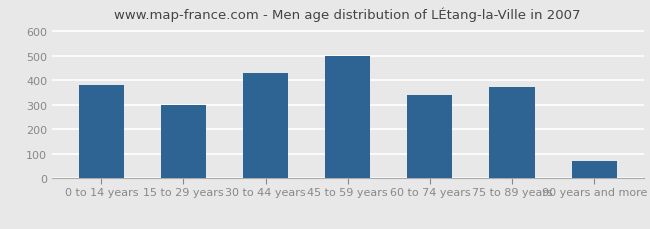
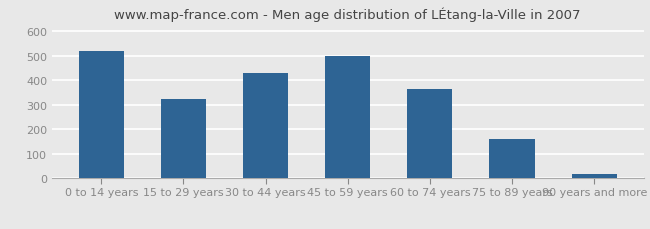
0 to 14 years: 380 -> 520
15 to 29 years: 300 -> 325
60 to 74 years: 340 -> 365
75 to 89 years: 375 -> 160
90 years and more: 70 -> 20
